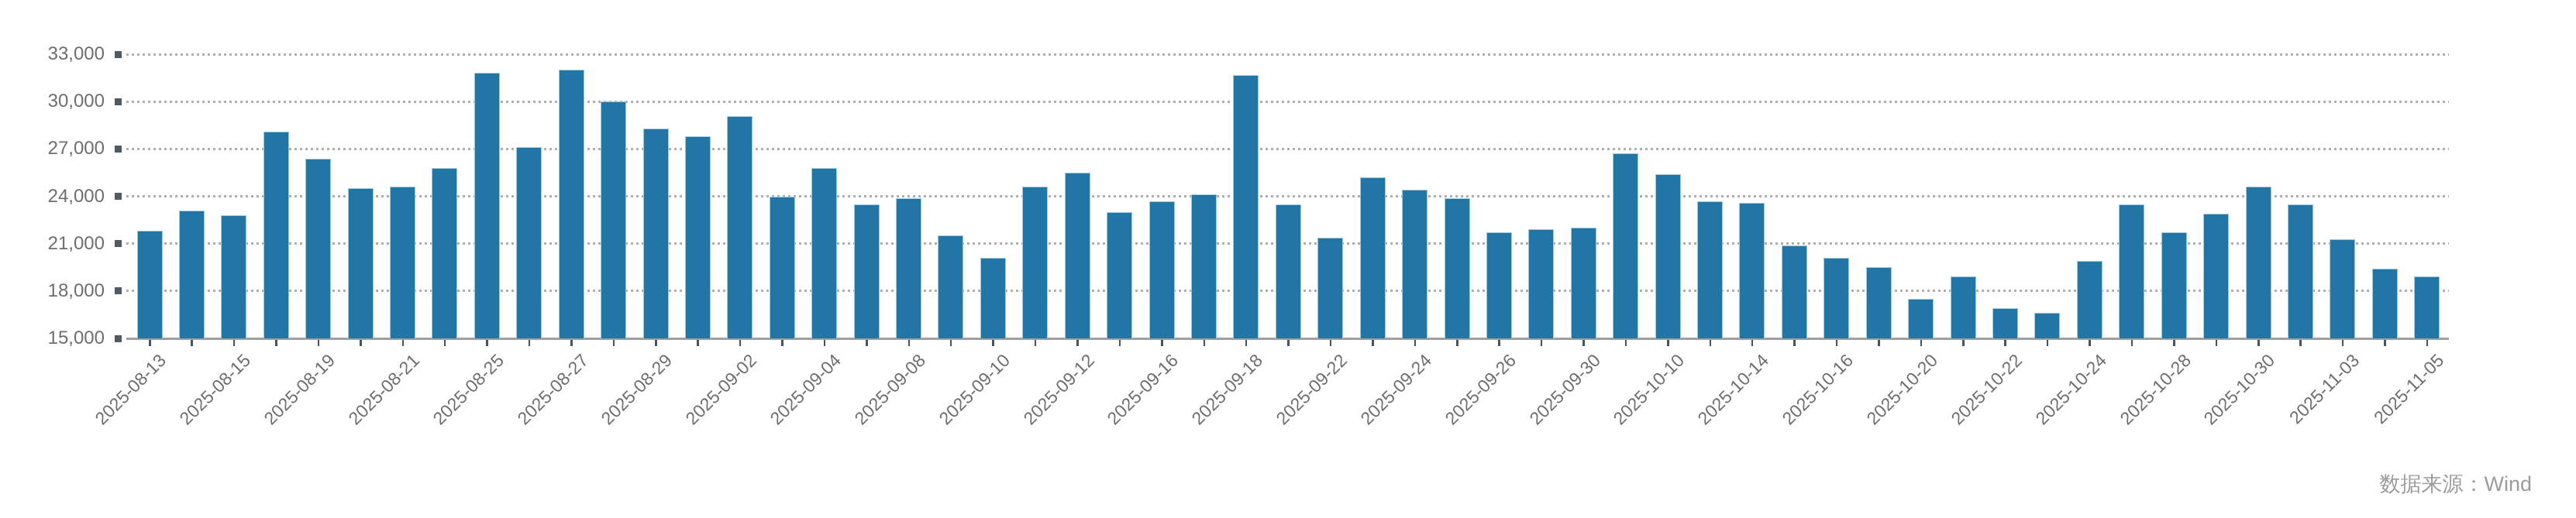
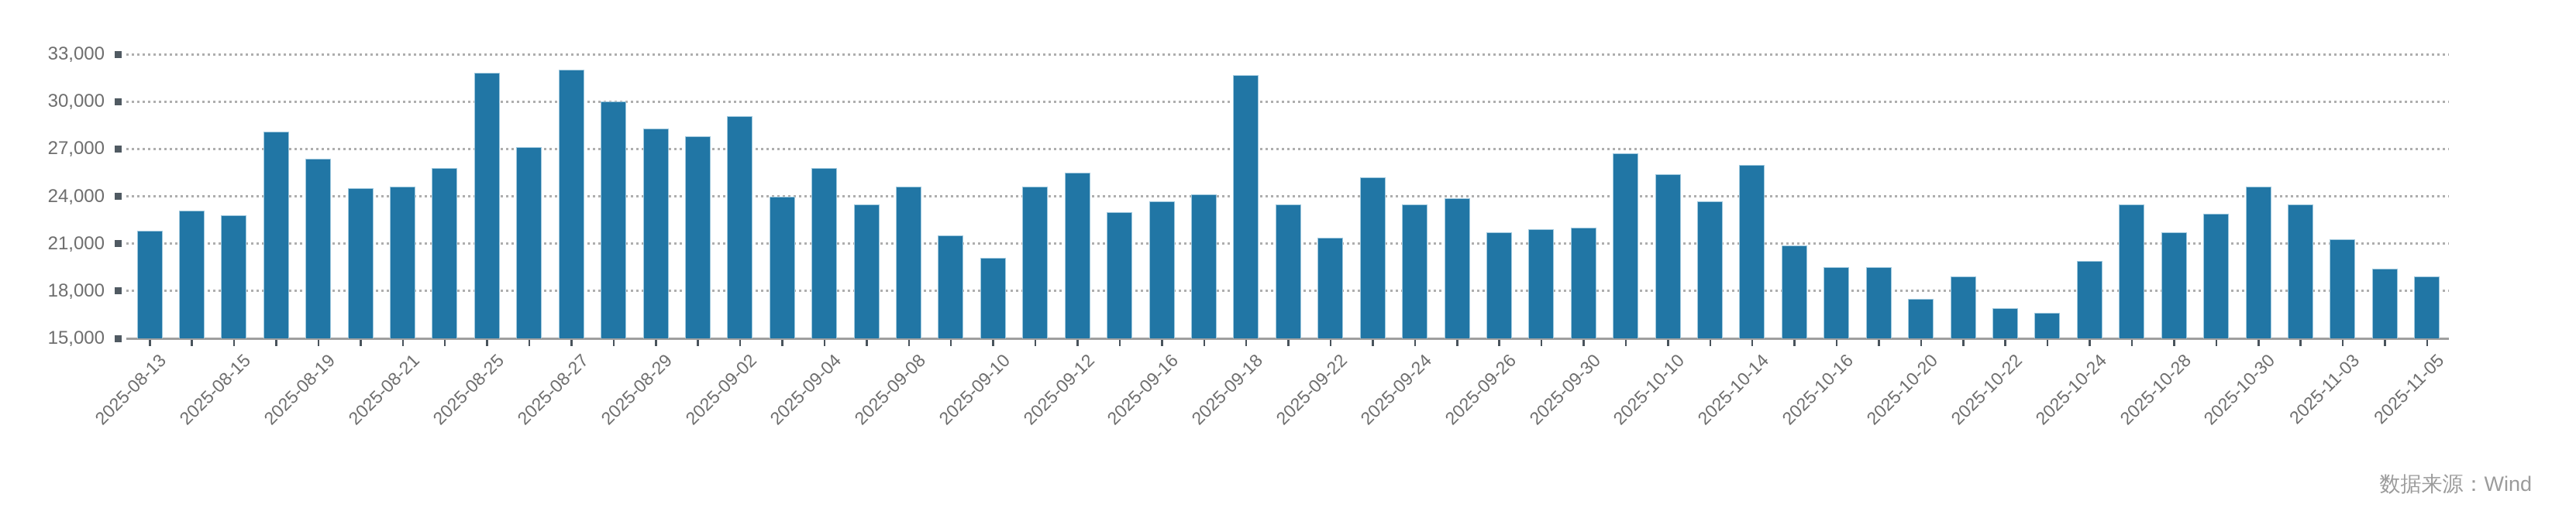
2025-09-08: 23900 -> 24600
2025-09-24: 24400 -> 23500
2025-10-14: 23600 -> 26000
2025-10-16: 20100 -> 19500
